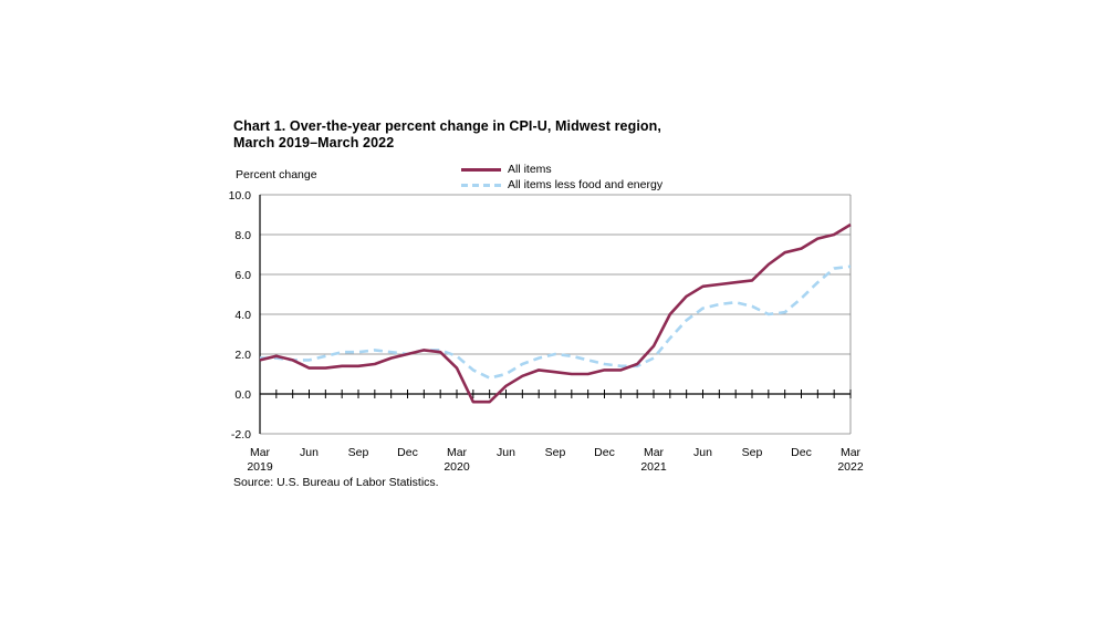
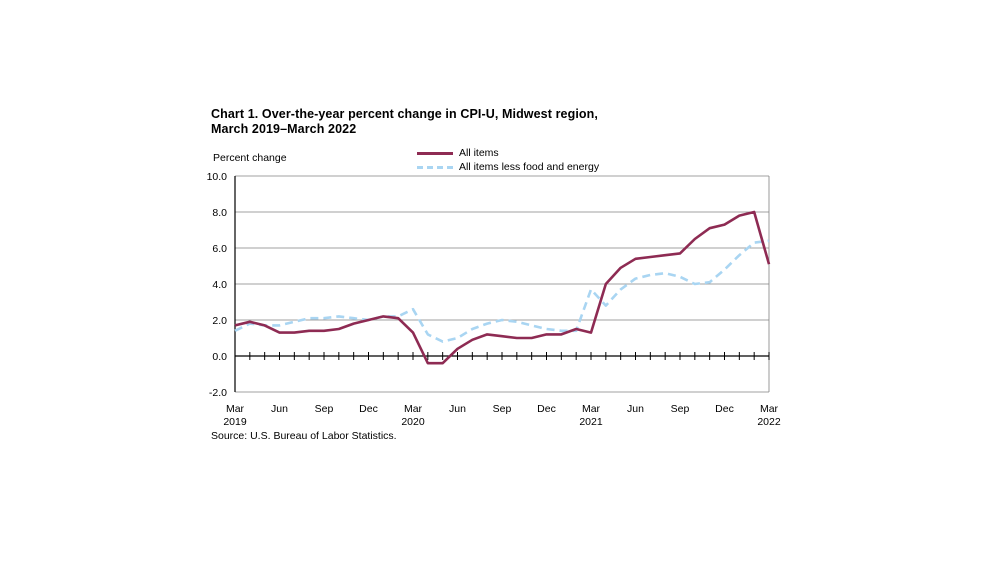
All items less food and energy/Mar 2019: 1.8 -> 1.4
All items less food and energy/Mar 2020: 1.9 -> 2.6
All items/Mar 2021: 2.4 -> 1.3
All items less food and energy/Mar 2021: 1.8 -> 3.7
All items/Mar 2022: 8.5 -> 5.1
